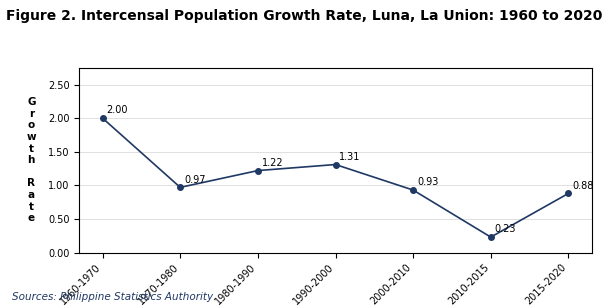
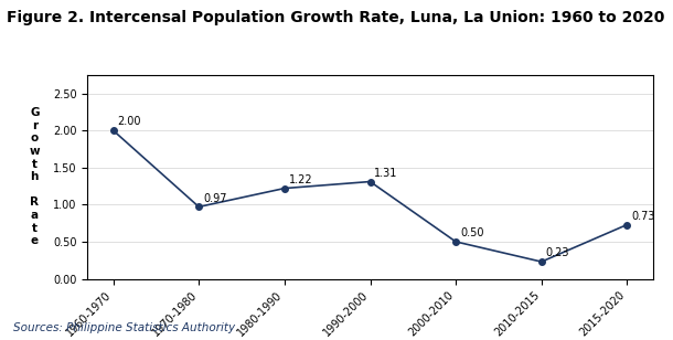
2000-2010: 0.93 -> 0.50
2015-2020: 0.88 -> 0.73
